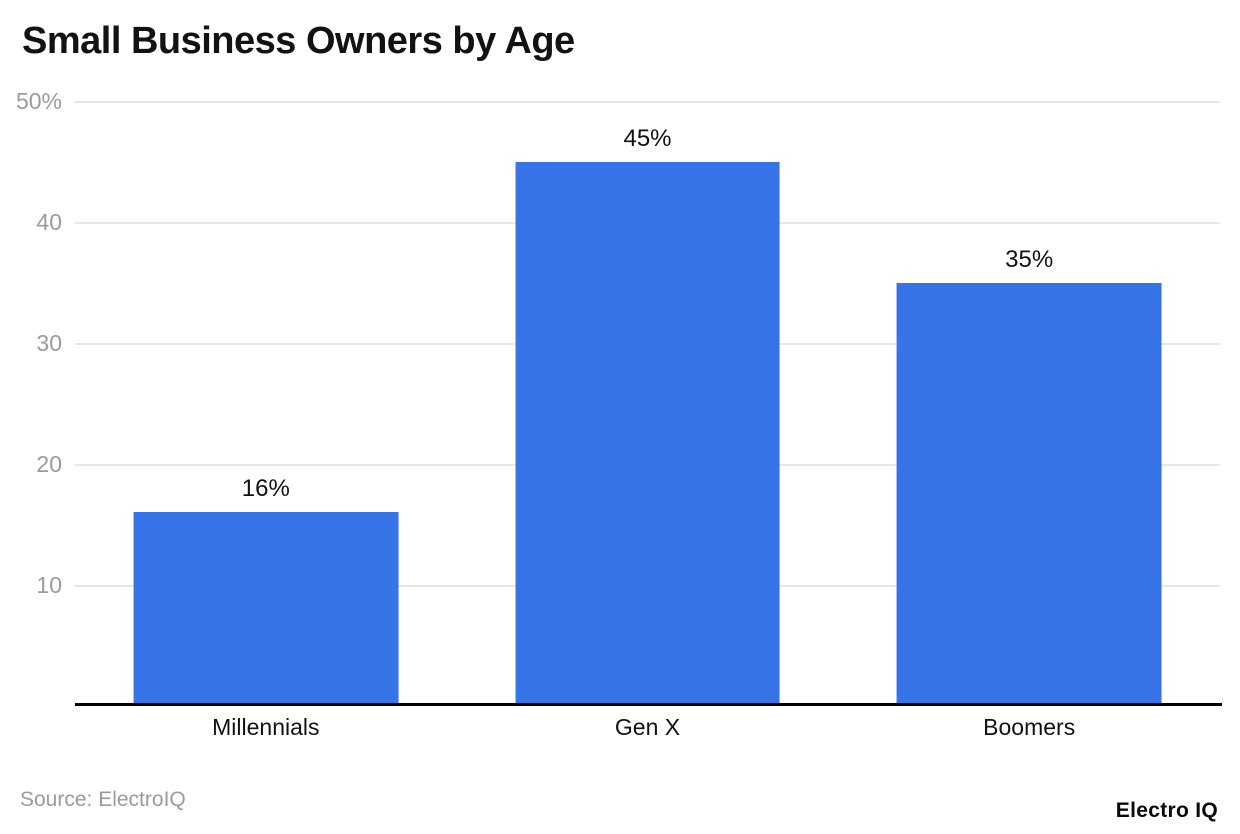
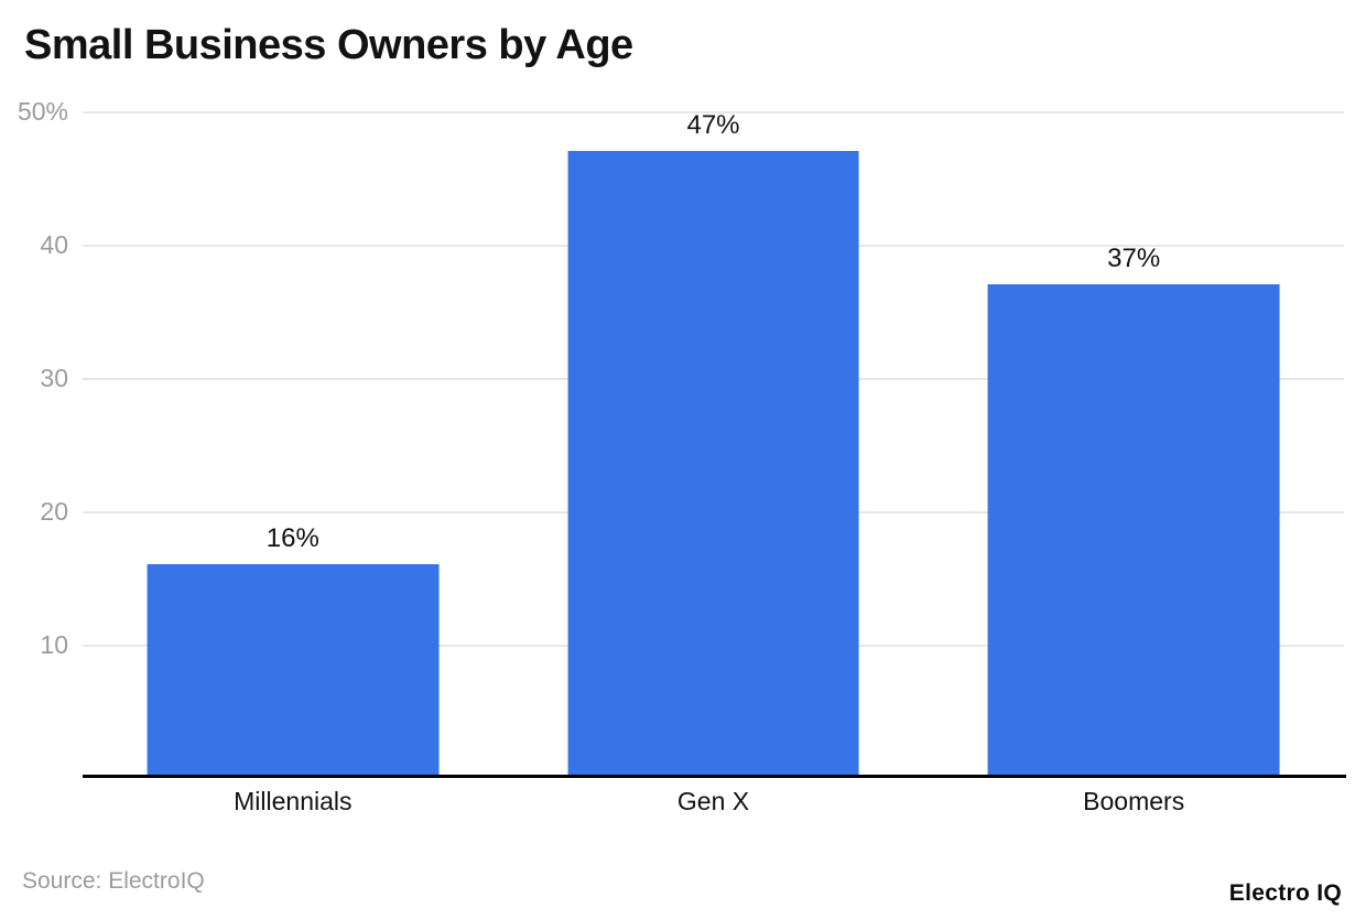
Gen X: 45% -> 47%
Boomers: 35% -> 37%
